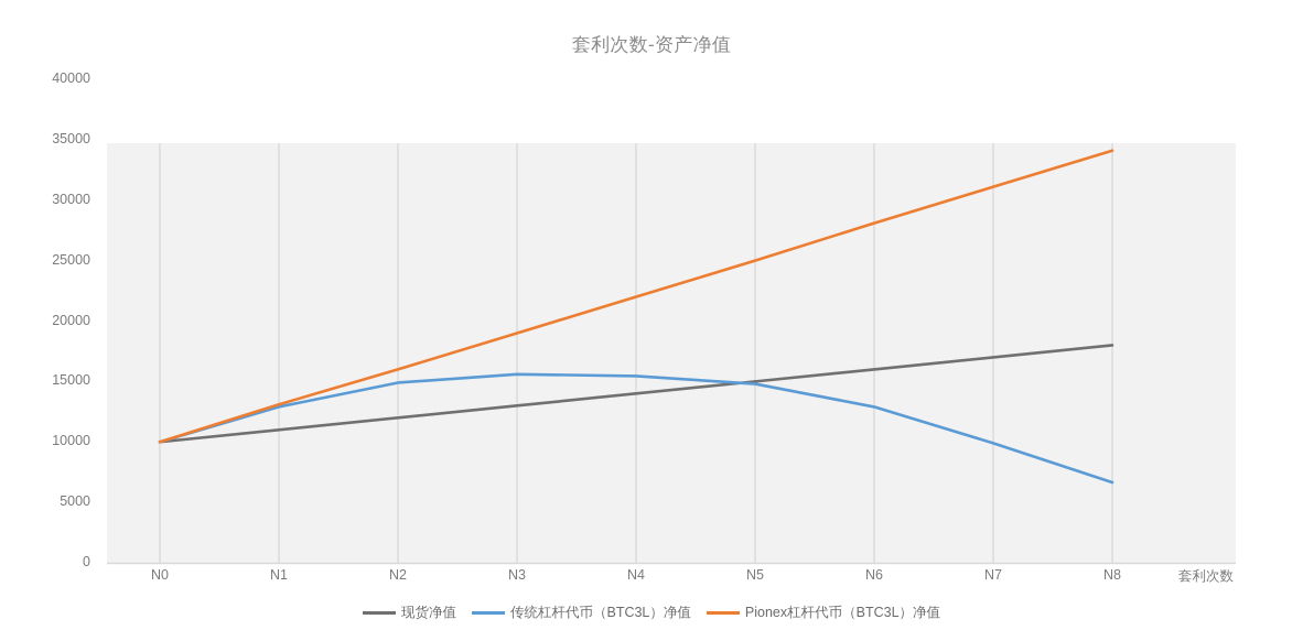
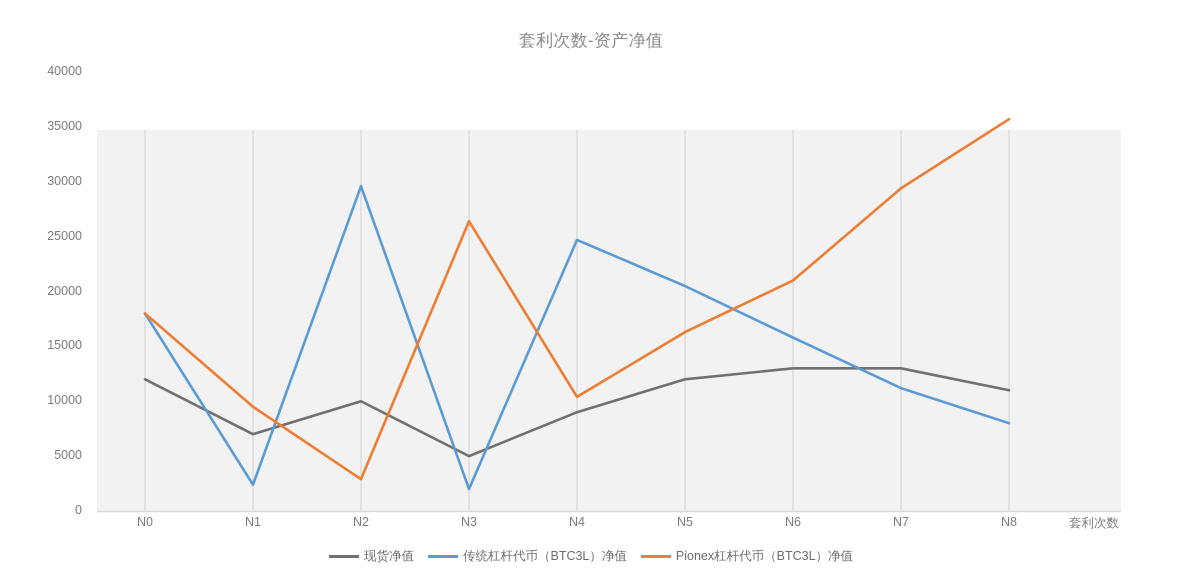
现货净值/N0: 10000 -> 12000
传统杠杆代币（BTC3L）净值/N0: 10000 -> 18000
Pionex杠杆代币（BTC3L）净值/N0: 10000 -> 18000
现货净值/N1: 11000 -> 7000
传统杠杆代币（BTC3L）净值/N1: 12900 -> 2400
Pionex杠杆代币（BTC3L）净值/N1: 13100 -> 9500
现货净值/N2: 12000 -> 10000
传统杠杆代币（BTC3L）净值/N2: 14900 -> 29600
Pionex杠杆代币（BTC3L）净值/N2: 16000 -> 2900
现货净值/N3: 13000 -> 5000
传统杠杆代币（BTC3L）净值/N3: 15600 -> 2000
Pionex杠杆代币（BTC3L）净值/N3: 19000 -> 26400
现货净值/N4: 14000 -> 9000
传统杠杆代币（BTC3L）净值/N4: 15400 -> 24700
Pionex杠杆代币（BTC3L）净值/N4: 22000 -> 10400
现货净值/N5: 15000 -> 12000
传统杠杆代币（BTC3L）净值/N5: 14800 -> 20500
Pionex杠杆代币（BTC3L）净值/N5: 25000 -> 16300
现货净值/N6: 16000 -> 13000
传统杠杆代币（BTC3L）净值/N6: 12900 -> 15800
Pionex杠杆代币（BTC3L）净值/N6: 28100 -> 21000
现货净值/N7: 17000 -> 13000
传统杠杆代币（BTC3L）净值/N7: 9900 -> 11200
Pionex杠杆代币（BTC3L）净值/N7: 31100 -> 29400
现货净值/N8: 18000 -> 11000
传统杠杆代币（BTC3L）净值/N8: 6600 -> 8000
Pionex杠杆代币（BTC3L）净值/N8: 34100 -> 35700
